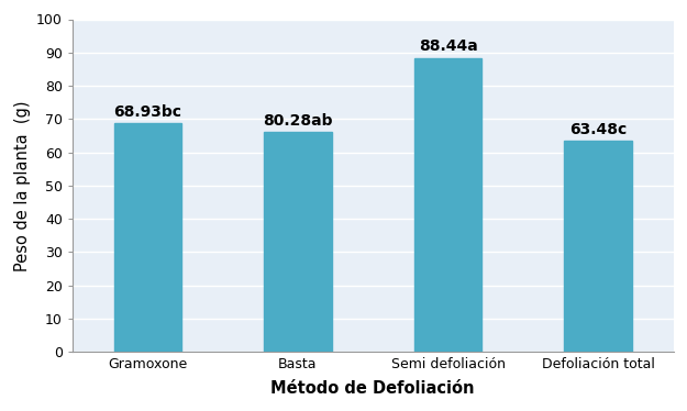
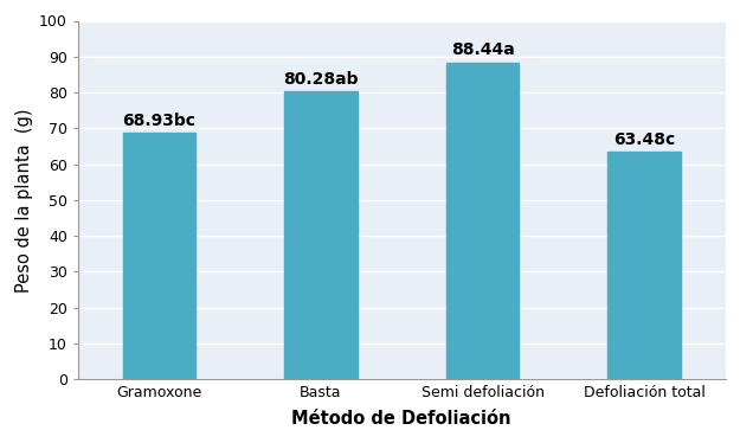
Basta: 66.0 -> 80.3
